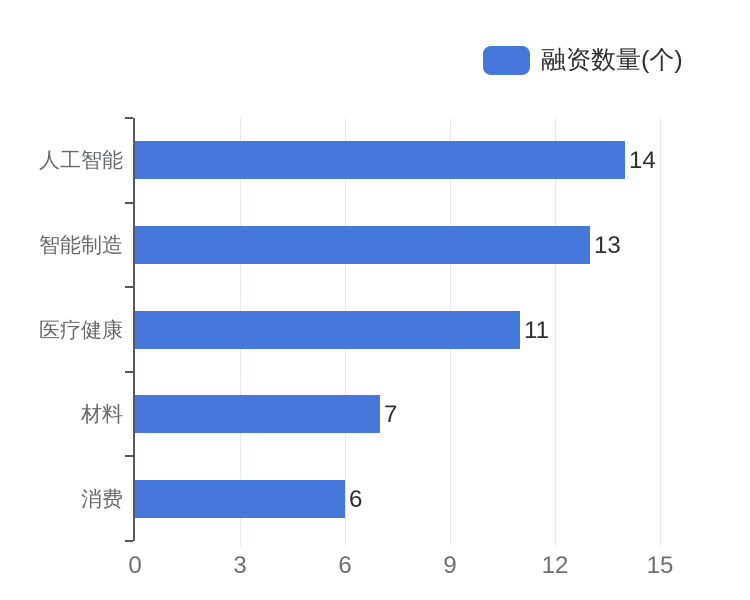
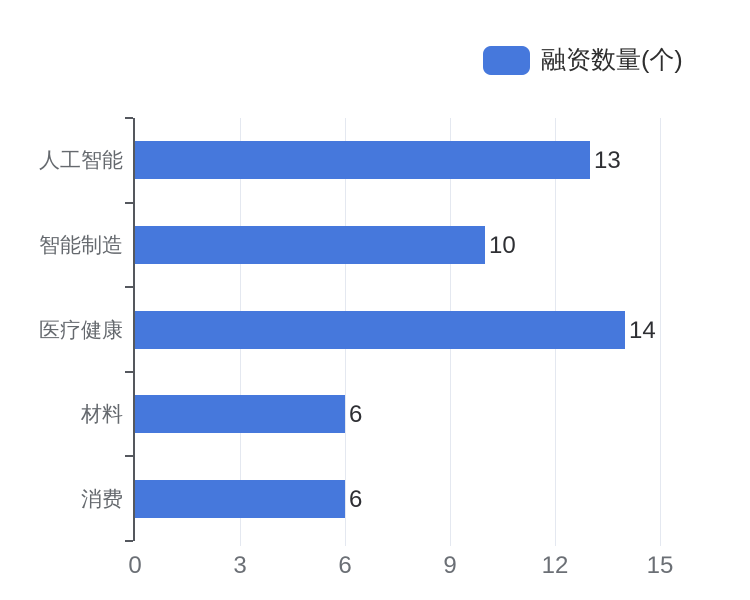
人工智能: 14 -> 13
智能制造: 13 -> 10
医疗健康: 11 -> 14
材料: 7 -> 6
